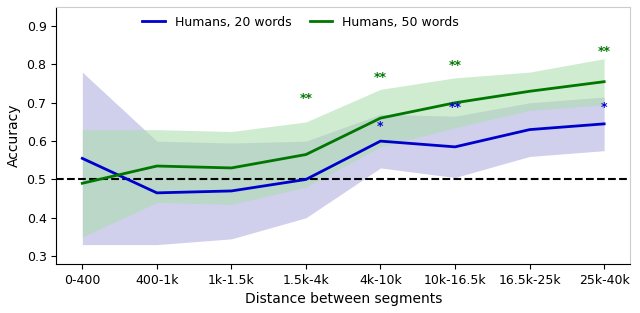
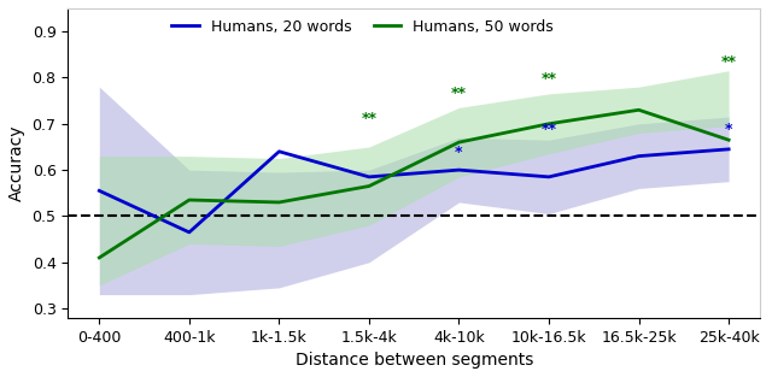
Humans, 50 words/0-400: 0.490 -> 0.410
Humans, 20 words/1k-1.5k: 0.470 -> 0.640
Humans, 20 words/1.5k-4k: 0.500 -> 0.585
Humans, 50 words/25k-40k: 0.755 -> 0.665
